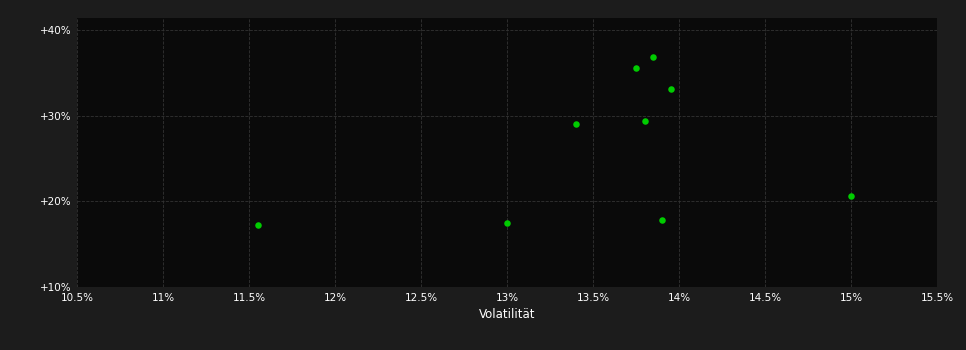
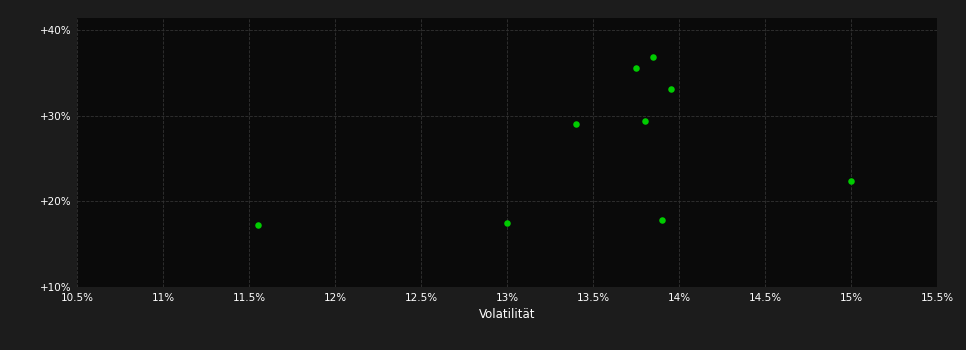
15%: 20.6% -> 22.4%
